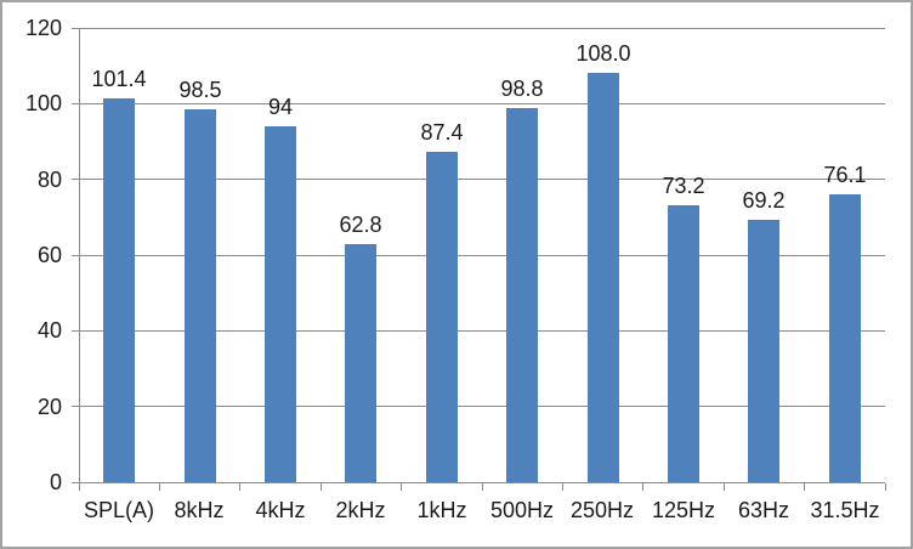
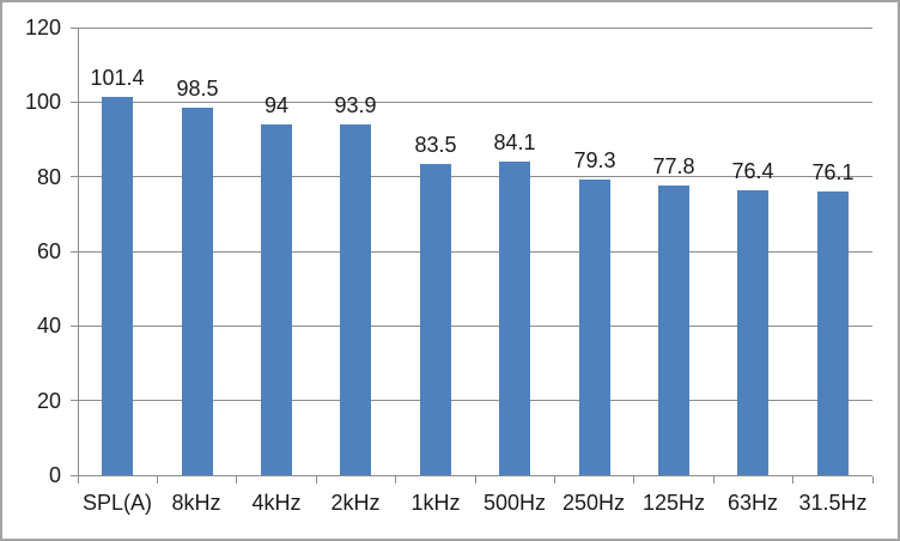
2kHz: 62.8 -> 93.9
1kHz: 87.4 -> 83.5
500Hz: 98.8 -> 84.1
250Hz: 108.0 -> 79.3
125Hz: 73.2 -> 77.8
63Hz: 69.2 -> 76.4
